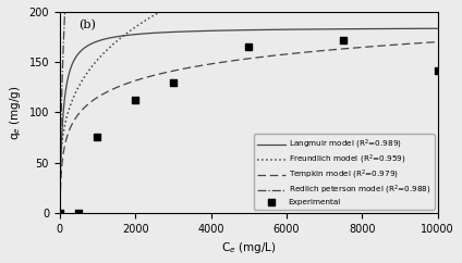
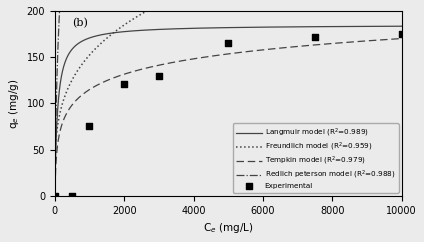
Experimental/2000: 112 -> 121
Experimental/10000: 142 -> 175
